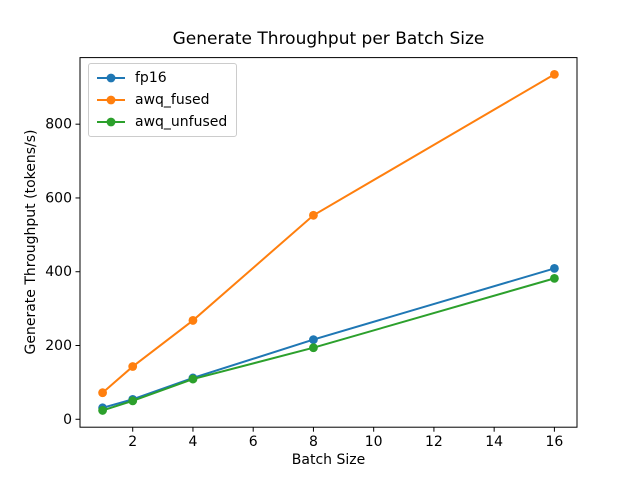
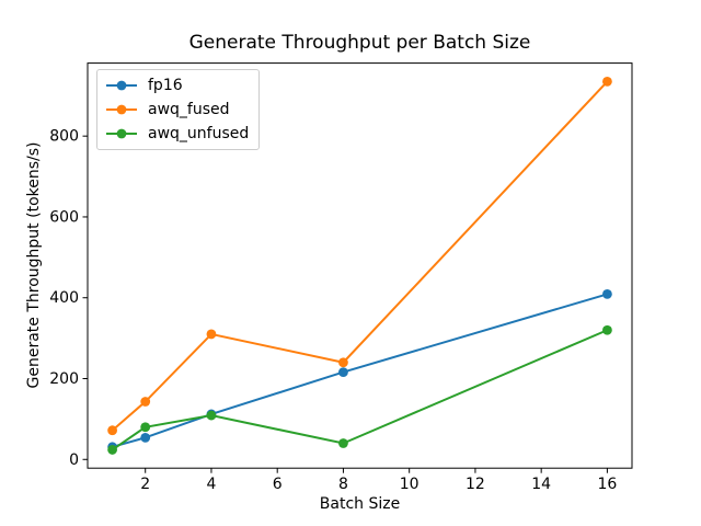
awq_unfused/2: 50 -> 80
awq_fused/4: 270 -> 310
awq_fused/8: 550 -> 240
awq_unfused/8: 190 -> 40
awq_unfused/16: 380 -> 320
